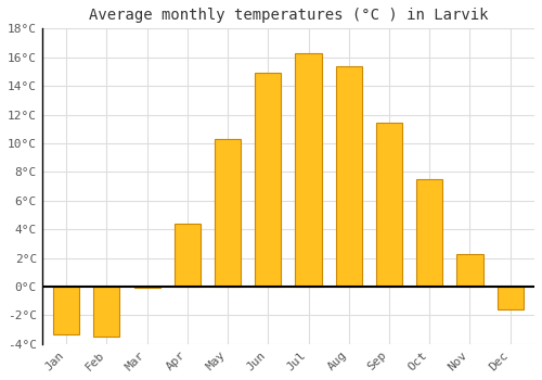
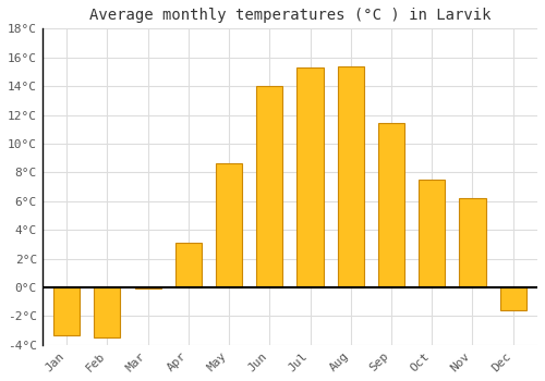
Apr: 4.4°C -> 3.1°C
May: 10.3°C -> 8.6°C
Jun: 14.9°C -> 14.0°C
Jul: 16.3°C -> 15.3°C
Nov: 2.3°C -> 6.2°C
